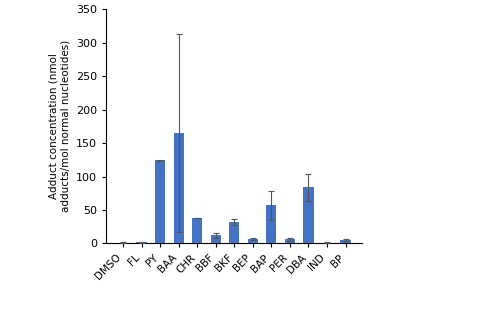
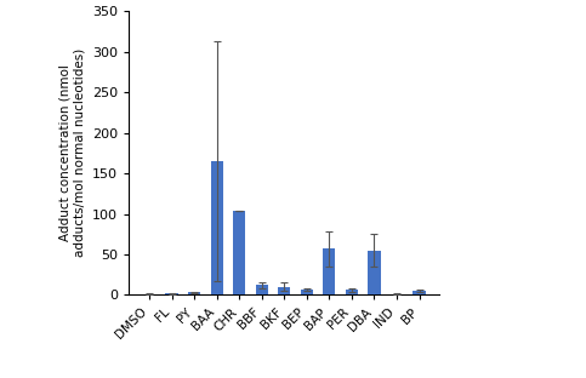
PY: 124 -> 3
CHR: 38 -> 104
BKF: 32 -> 10
DBA: 84 -> 55
